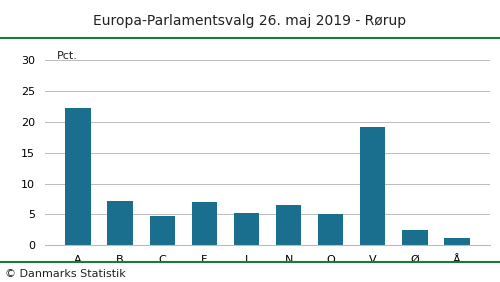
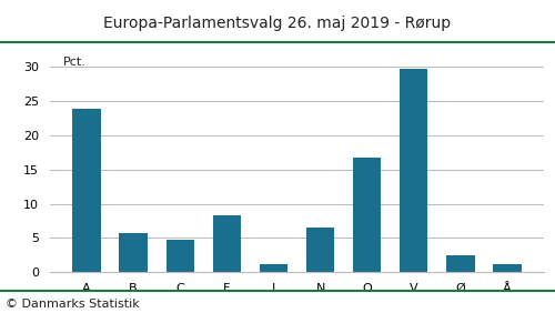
A: 22.2 -> 23.9
B: 7.2 -> 5.8
F: 7.0 -> 8.3
I: 5.2 -> 1.2
O: 5.0 -> 16.7
V: 19.2 -> 29.7
